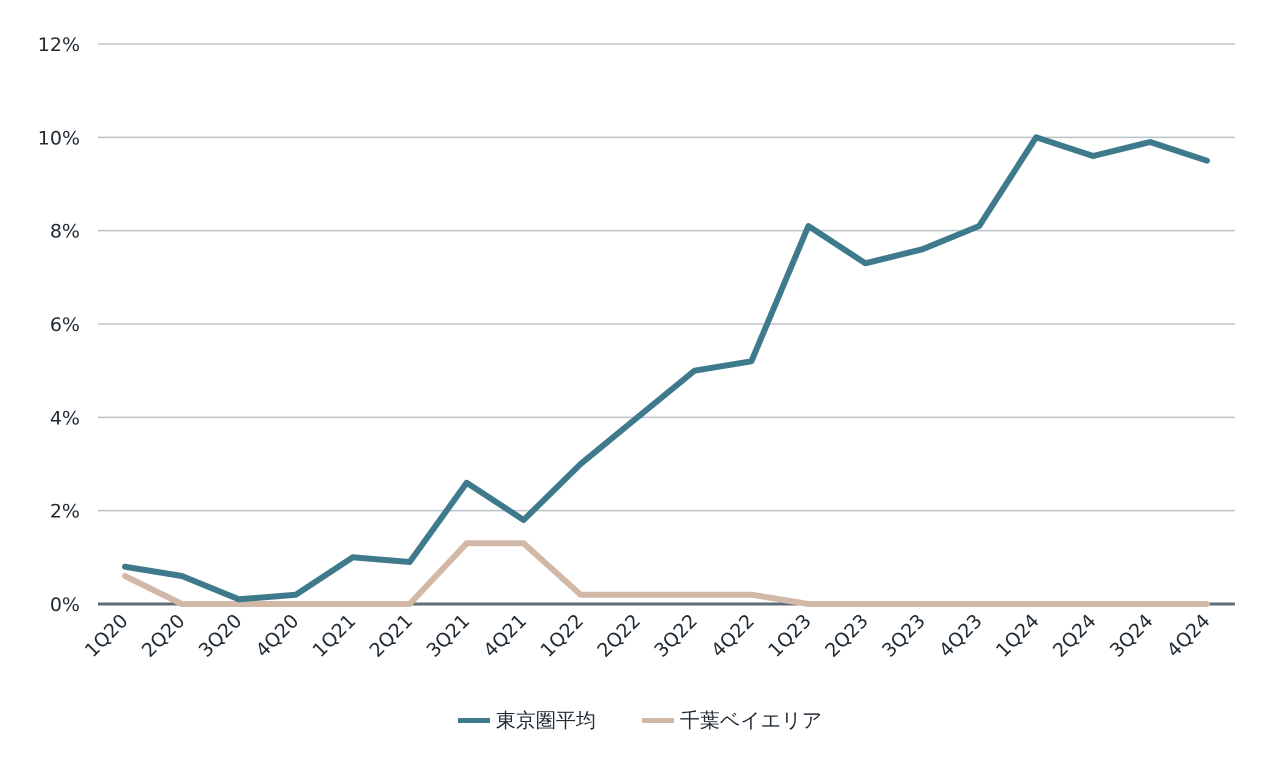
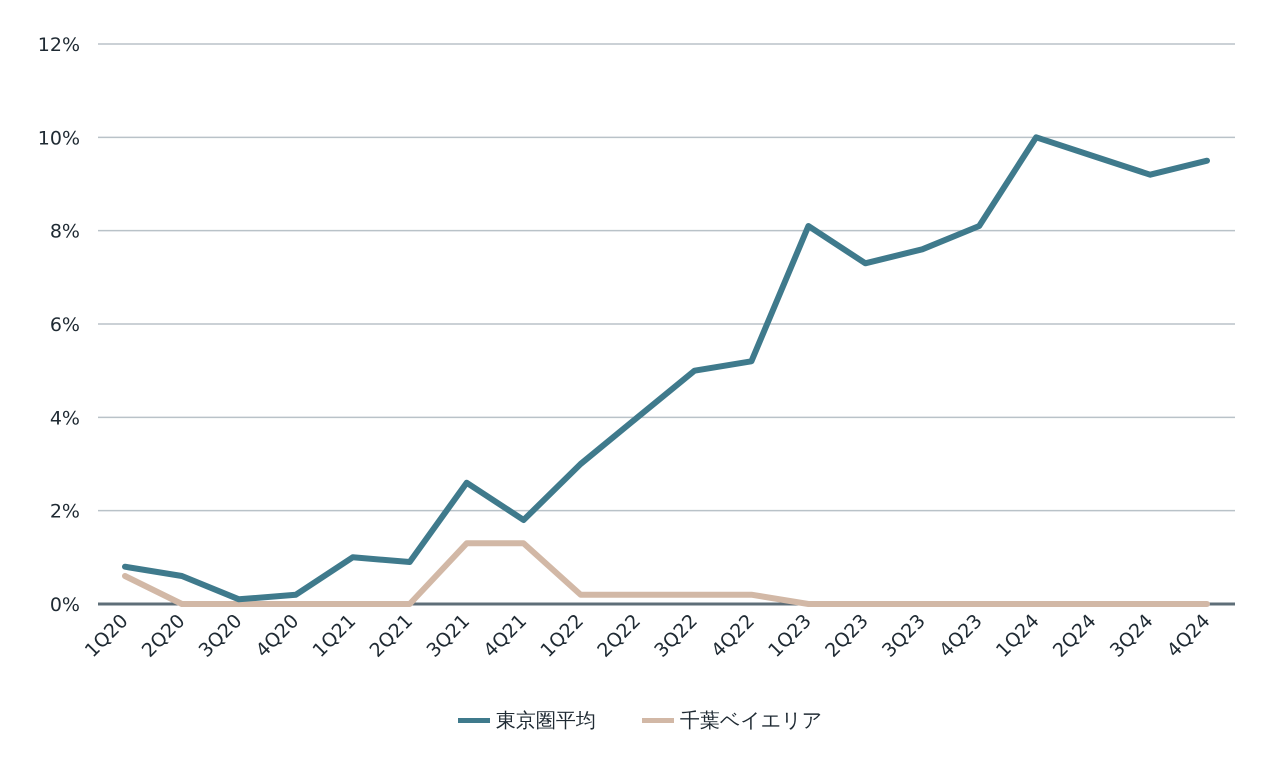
東京圏平均/3Q24: 9.9% -> 9.2%
